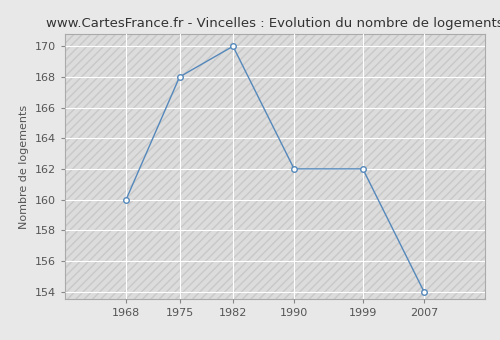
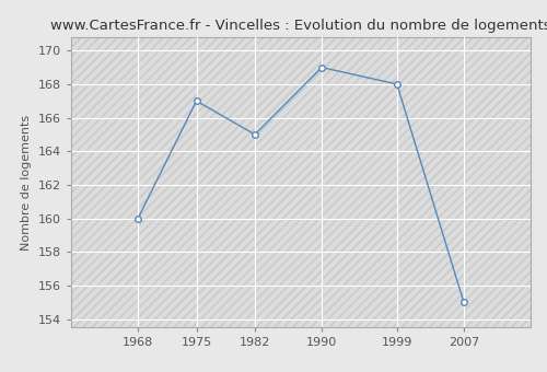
1975: 168 -> 167
1982: 170 -> 165
1990: 162 -> 169
1999: 162 -> 168
2007: 154 -> 155
